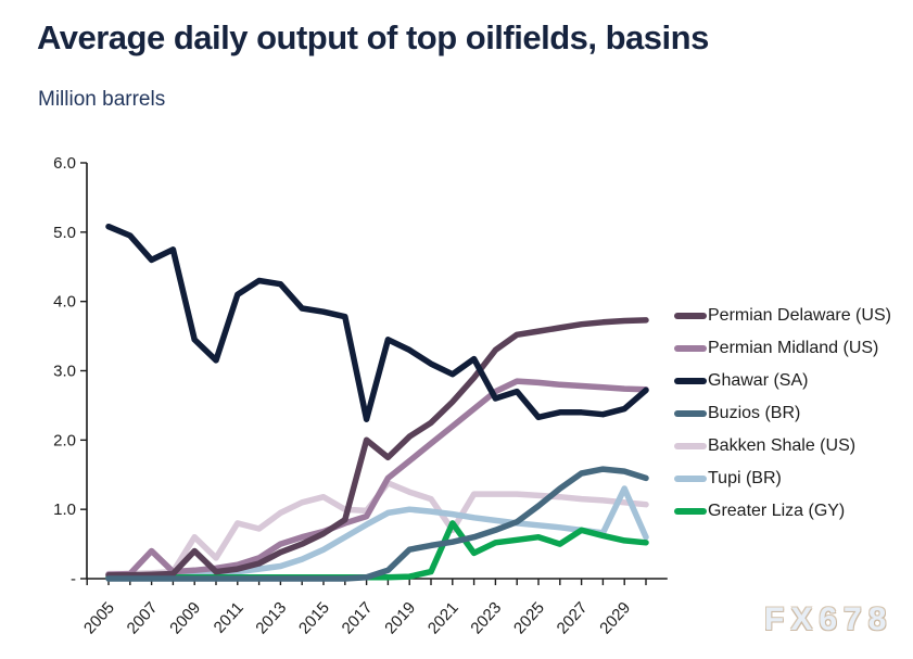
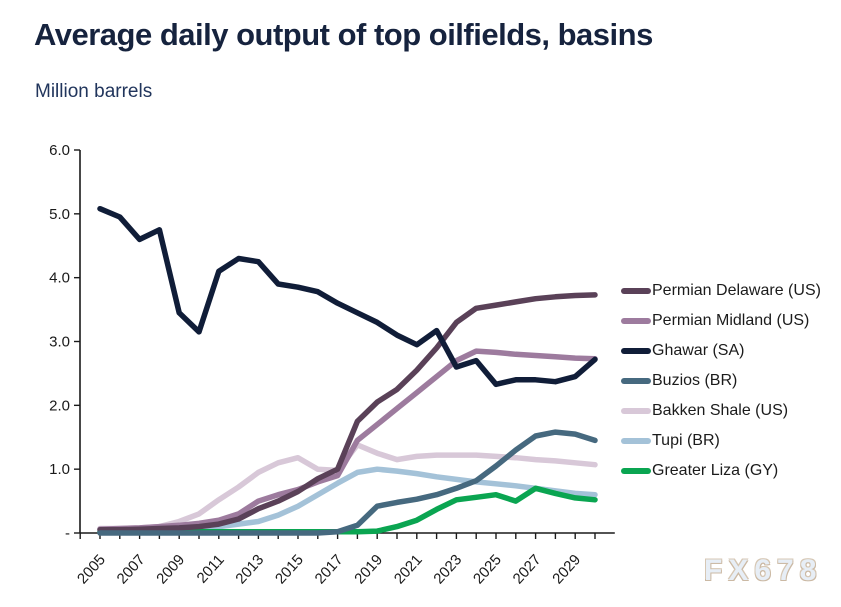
Permian Midland (US)/2007: 0.4 -> 0.1
Permian Delaware (US)/2009: 0.4 -> 0.1
Bakken Shale (US)/2009: 0.6 -> 0.2
Bakken Shale (US)/2011: 0.8 -> 0.5
Permian Delaware (US)/2017: 2.0 -> 1.0
Ghawar (SA)/2017: 2.3 -> 3.6
Bakken Shale (US)/2021: 0.7 -> 1.2
Greater Liza (GY)/2021: 0.8 -> 0.2
Tupi (BR)/2029: 1.3 -> 0.6
